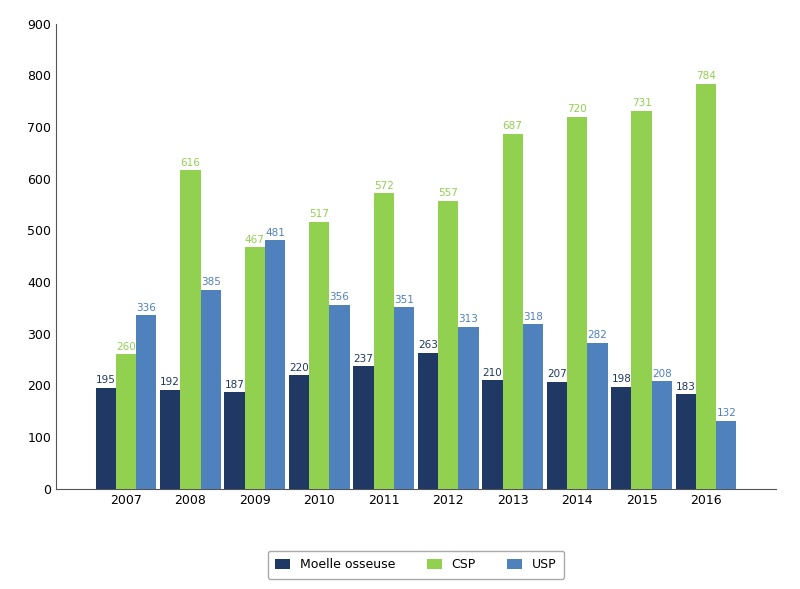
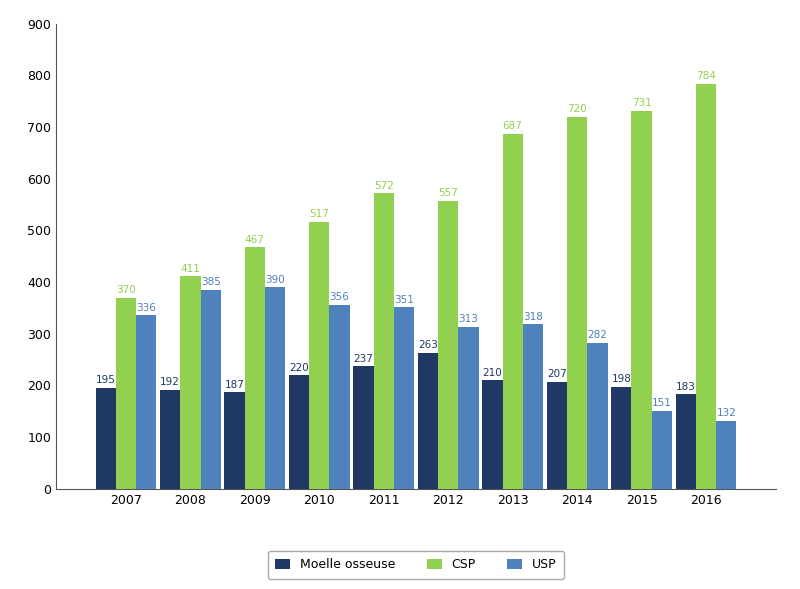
CSP/2007: 260 -> 370
CSP/2008: 616 -> 411
USP/2009: 481 -> 390
USP/2015: 208 -> 151
